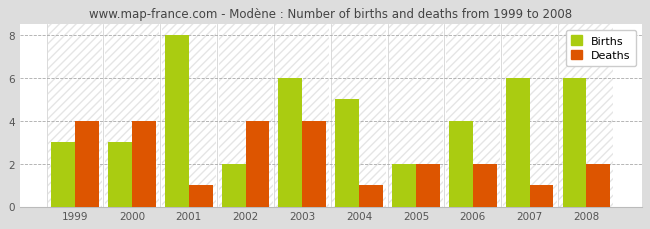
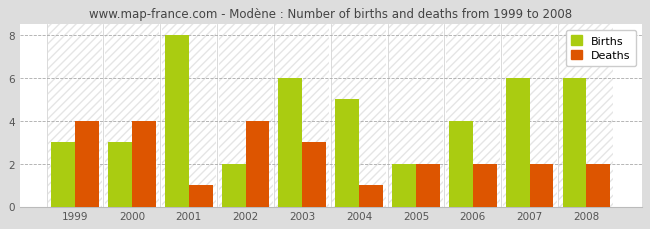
Deaths/2003: 4 -> 3
Deaths/2007: 1 -> 2
